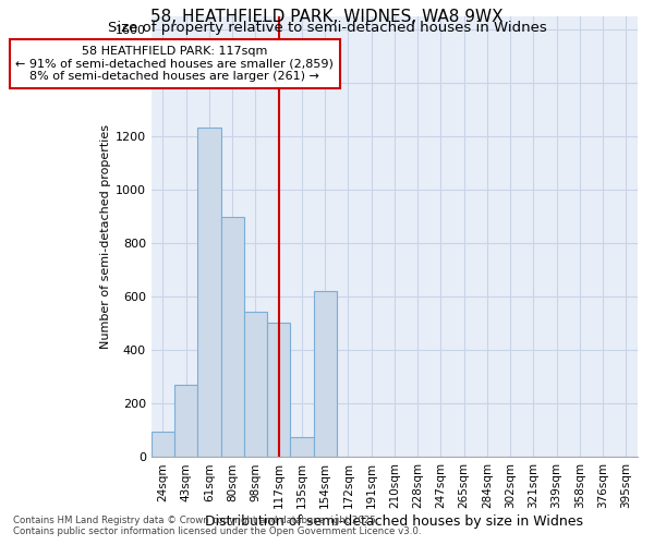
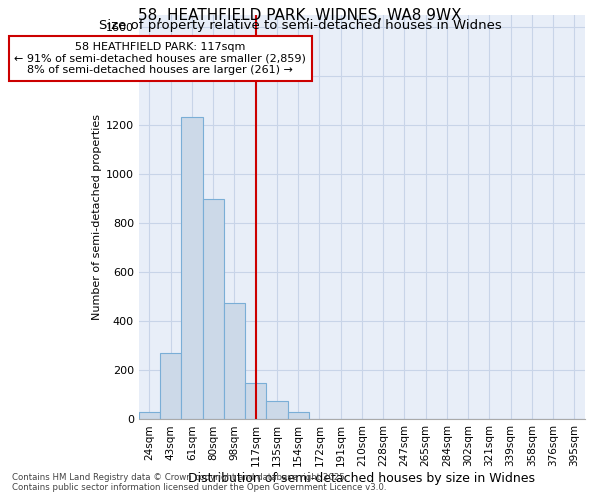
24sqm: 95 -> 30
98sqm: 545 -> 475
117sqm: 505 -> 150
154sqm: 620 -> 30
